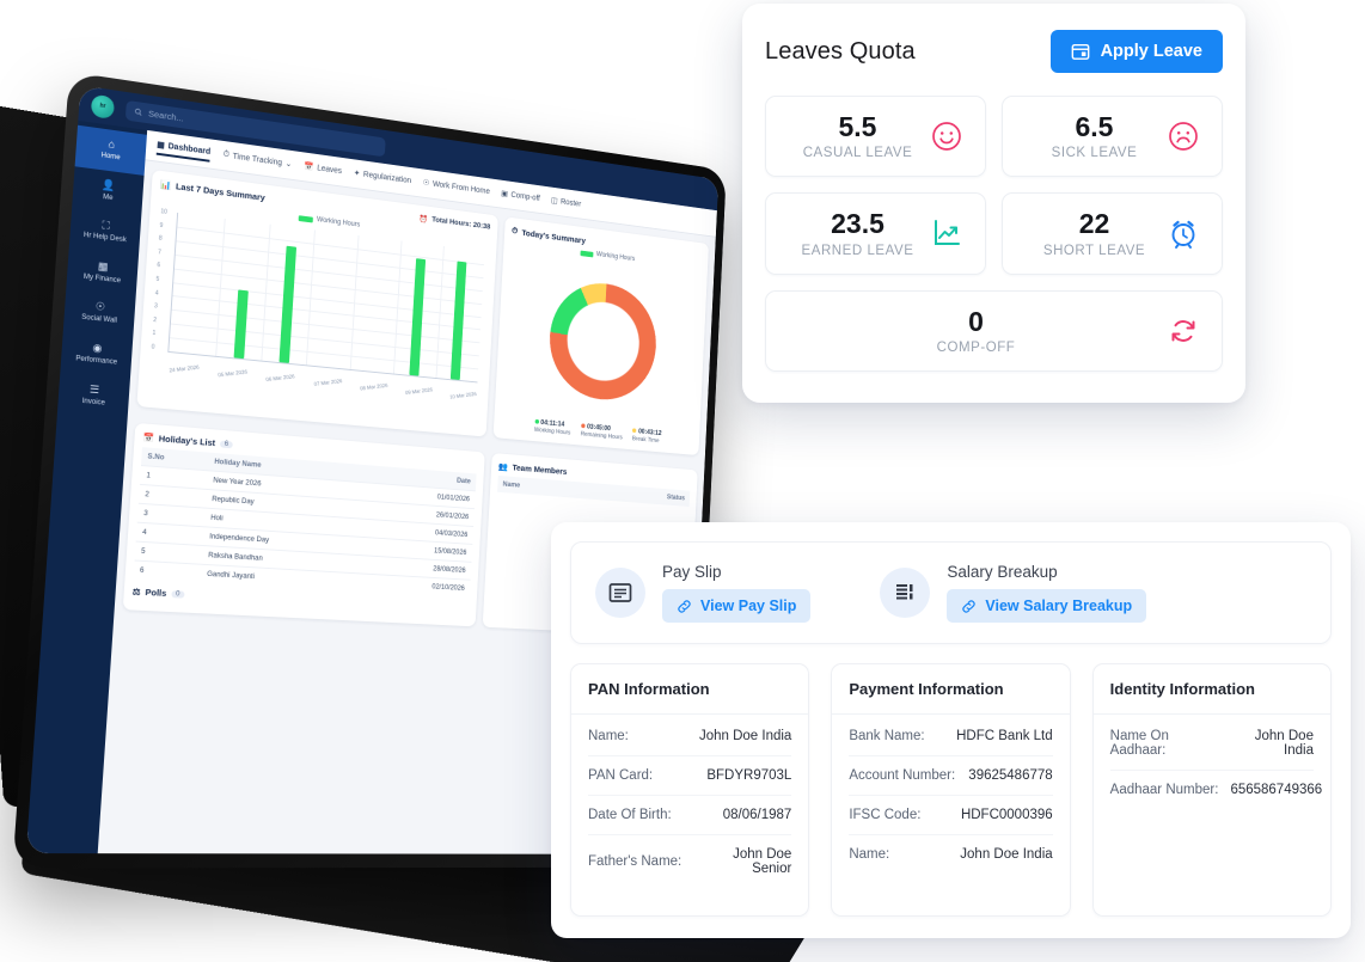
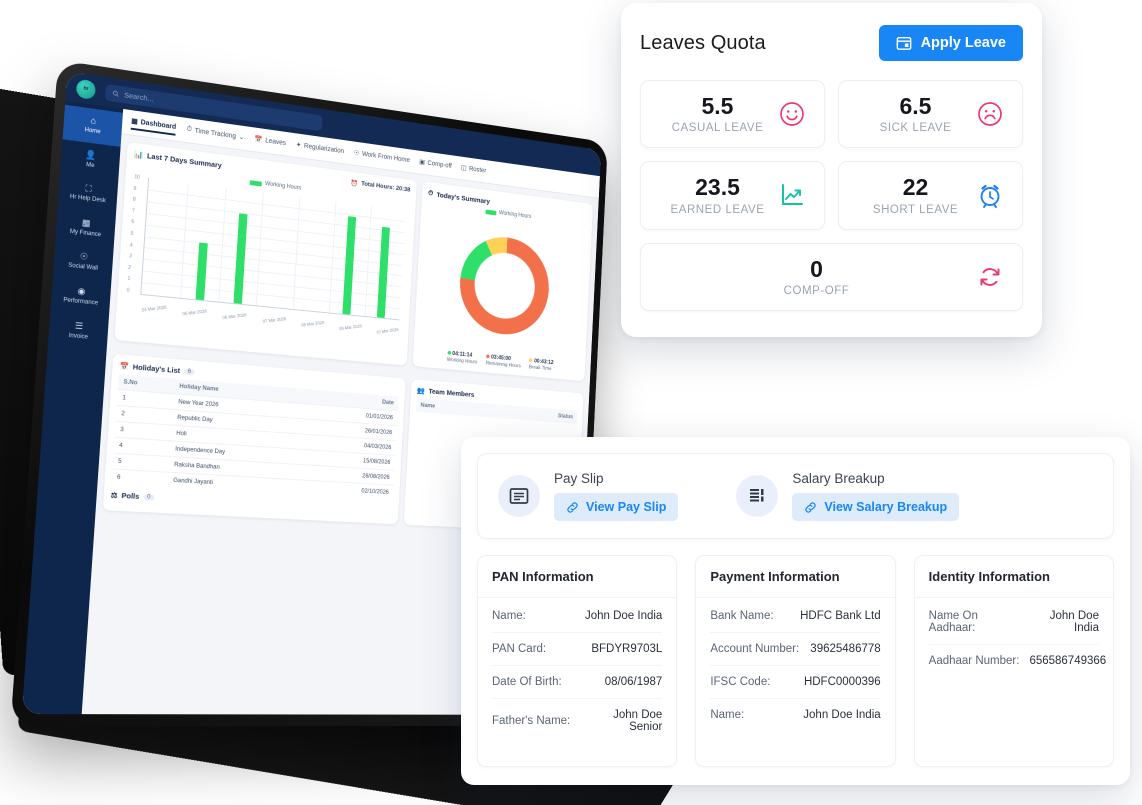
06 Mar 2026: 8.6 -> 7.9
10 Mar 2026: 9.0 -> 8.2
